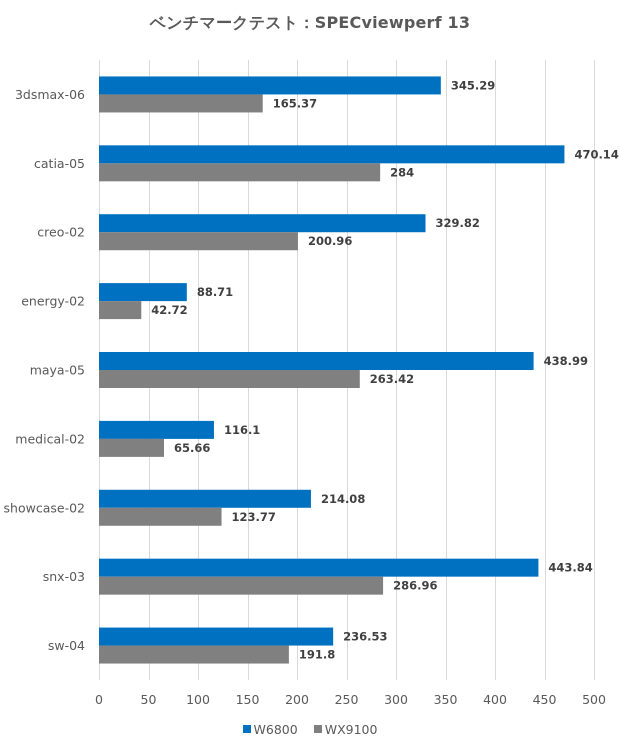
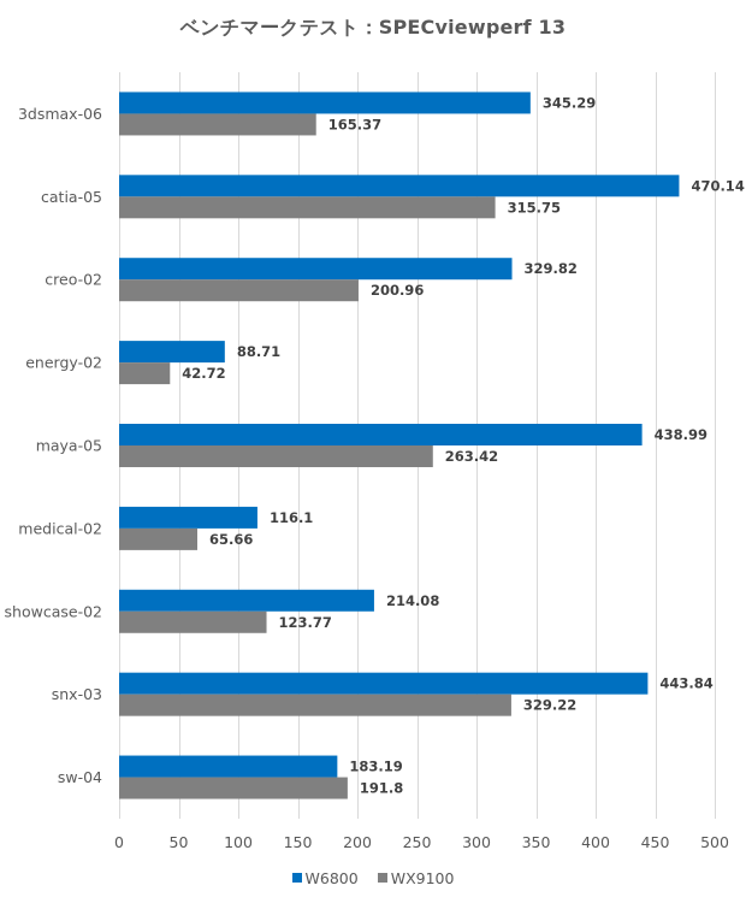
WX9100/catia-05: 284 -> 315.75
WX9100/snx-03: 286.96 -> 329.22
W6800/sw-04: 236.53 -> 183.19
